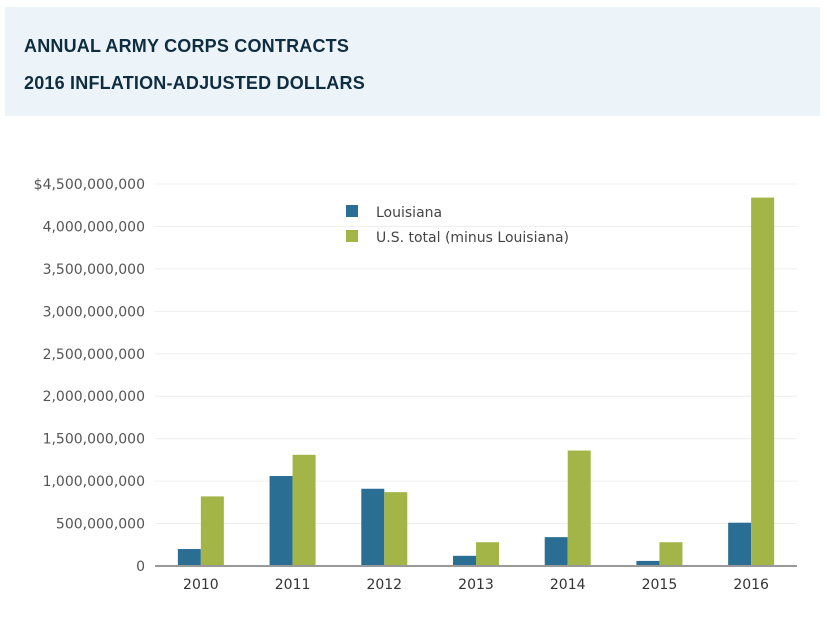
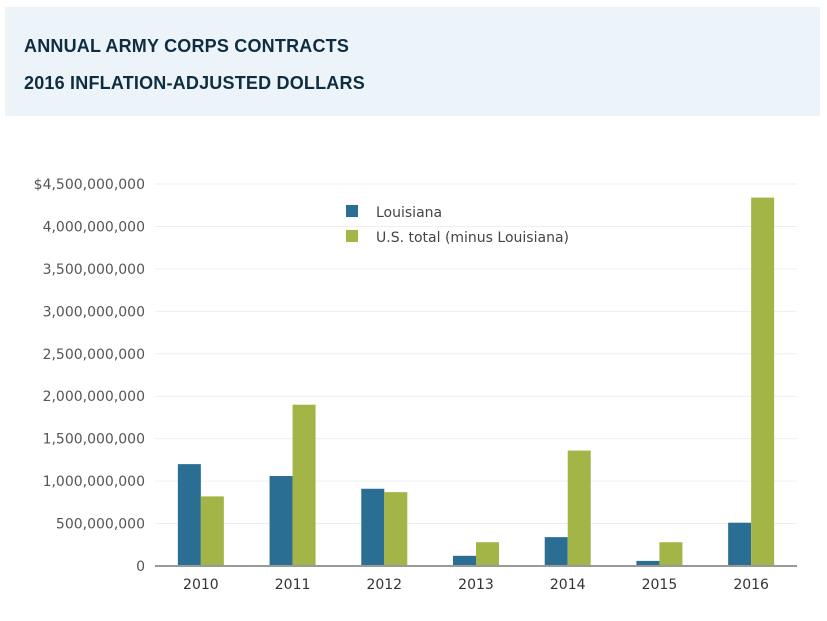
Louisiana/2010: $200000000 -> $1200000000
U.S. total (minus Louisiana)/2011: $1300000000 -> $1900000000
